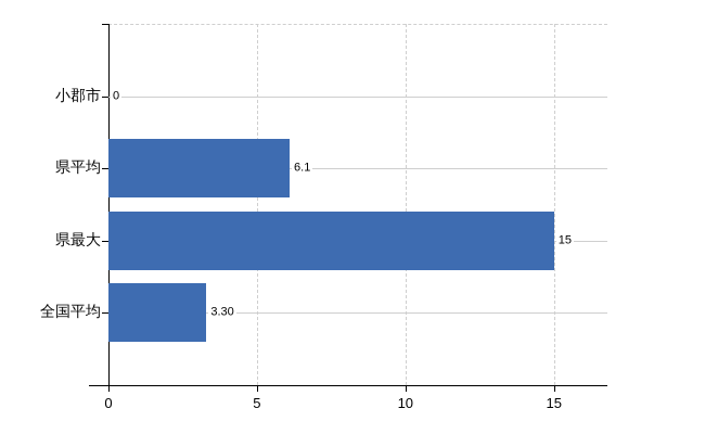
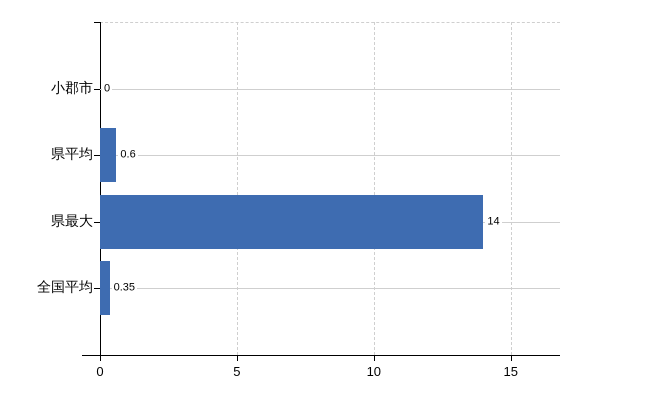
県平均: 6.1 -> 0.6
県最大: 15 -> 14
全国平均: 3.30 -> 0.35
